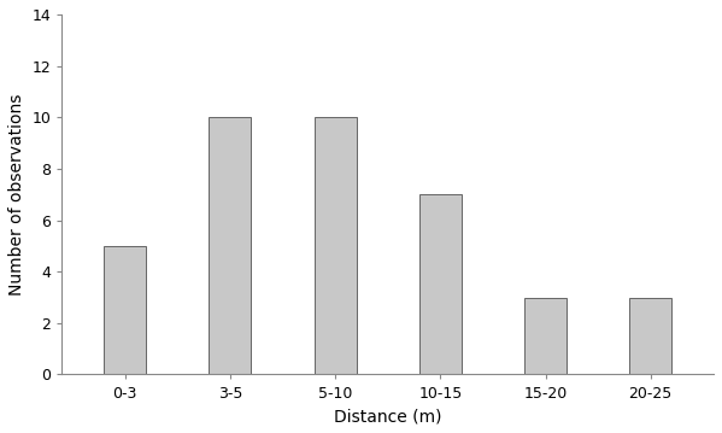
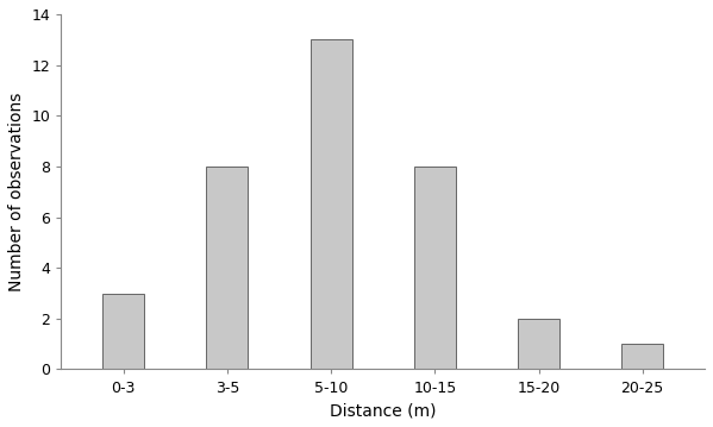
0-3: 5 -> 3
3-5: 10 -> 8
5-10: 10 -> 13
10-15: 7 -> 8
15-20: 3 -> 2
20-25: 3 -> 1
